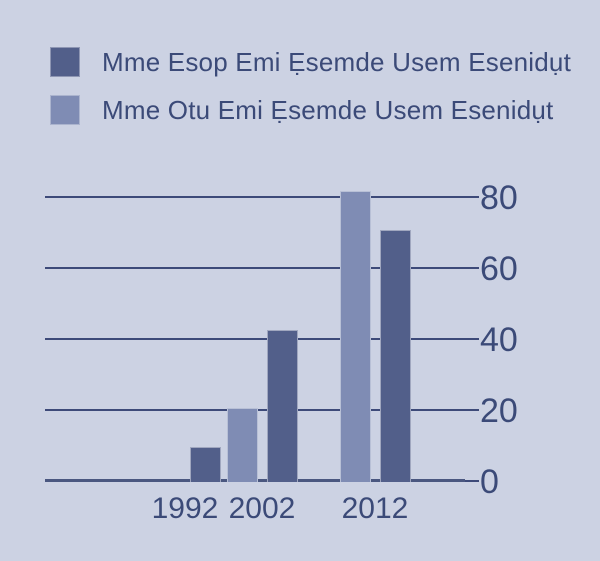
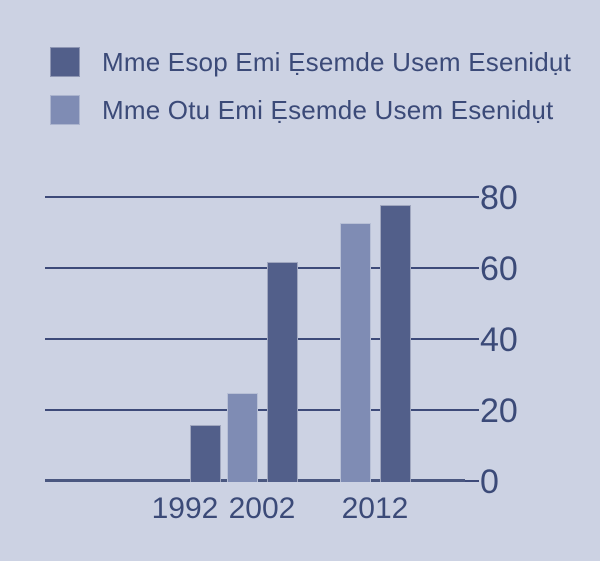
Mme Esop Emi Ẹsemde Usem Esenidụt/1992: 10 -> 16
Mme Esop Emi Ẹsemde Usem Esenidụt/2002: 43 -> 62
Mme Otu Emi Ẹsemde Usem Esenidụt/2002: 21 -> 25
Mme Esop Emi Ẹsemde Usem Esenidụt/2012: 71 -> 78
Mme Otu Emi Ẹsemde Usem Esenidụt/2012: 82 -> 73
